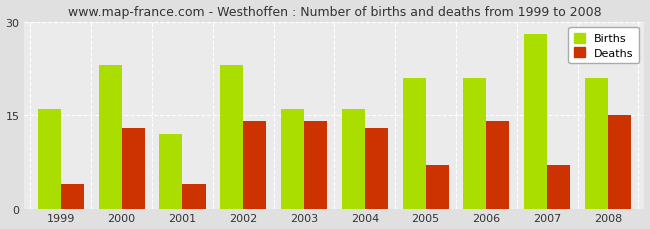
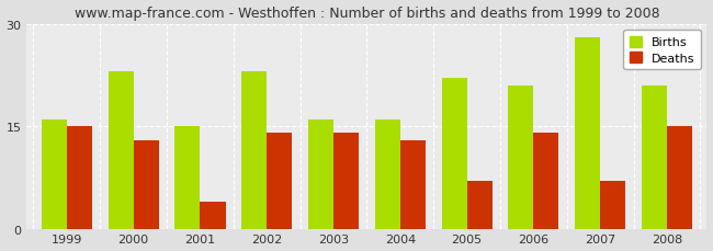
Deaths/1999: 4 -> 15
Births/2001: 12 -> 15
Births/2005: 21 -> 22
